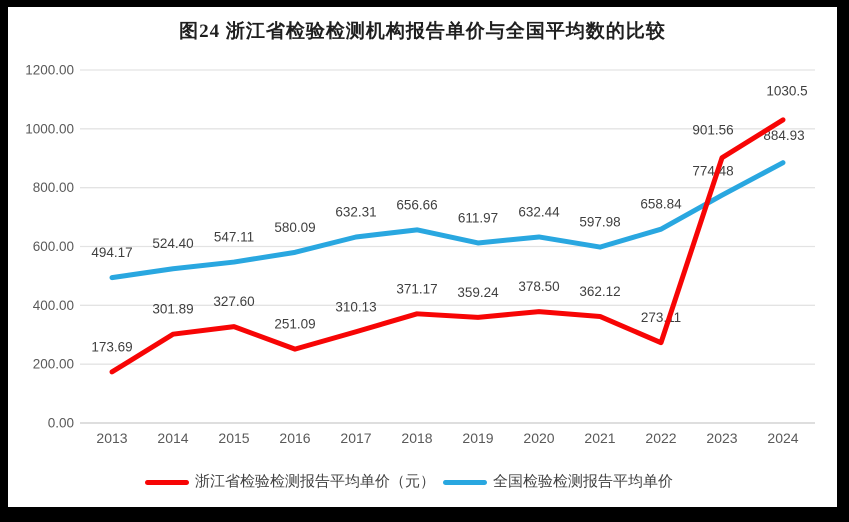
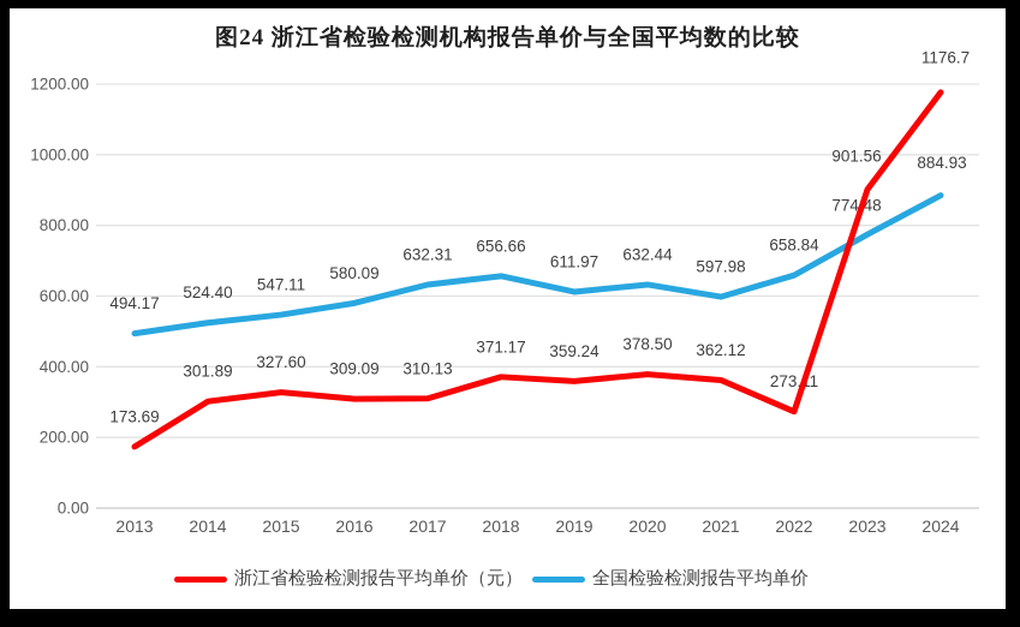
浙江省检验检测报告平均单价（元）/2016: 251.09 -> 309.09
浙江省检验检测报告平均单价（元）/2024: 1030.5 -> 1176.7
